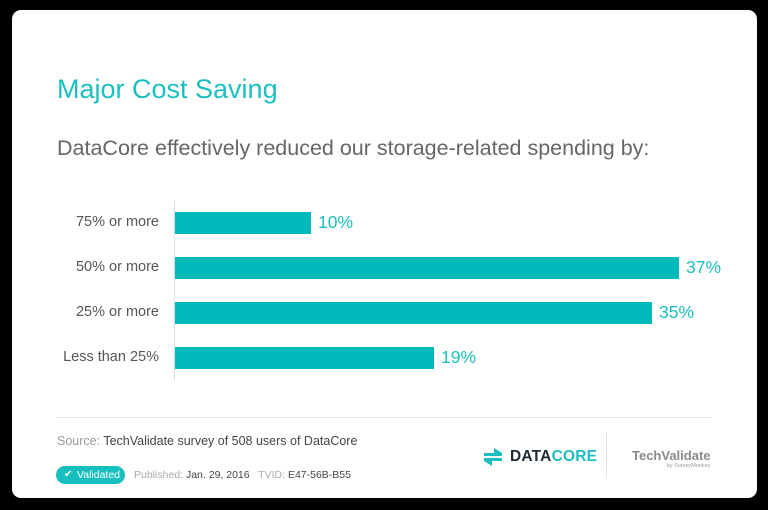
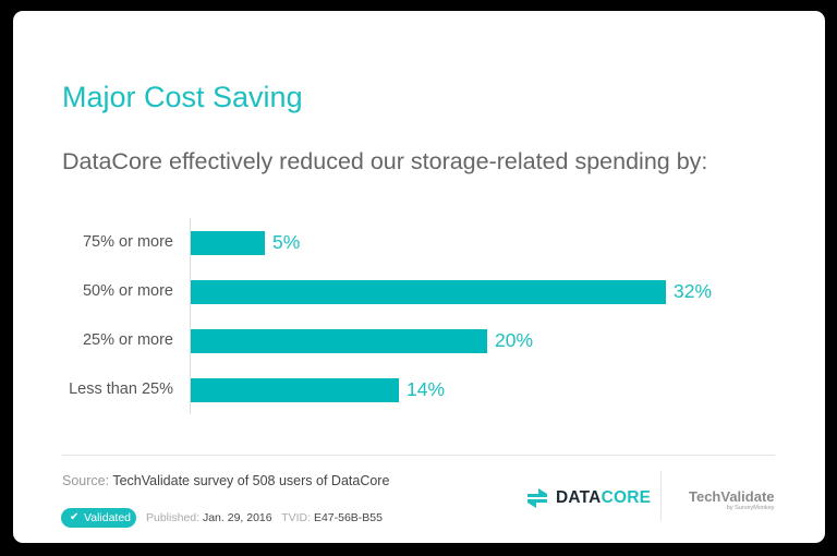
75% or more: 10% -> 5%
50% or more: 37% -> 32%
25% or more: 35% -> 20%
Less than 25%: 19% -> 14%
